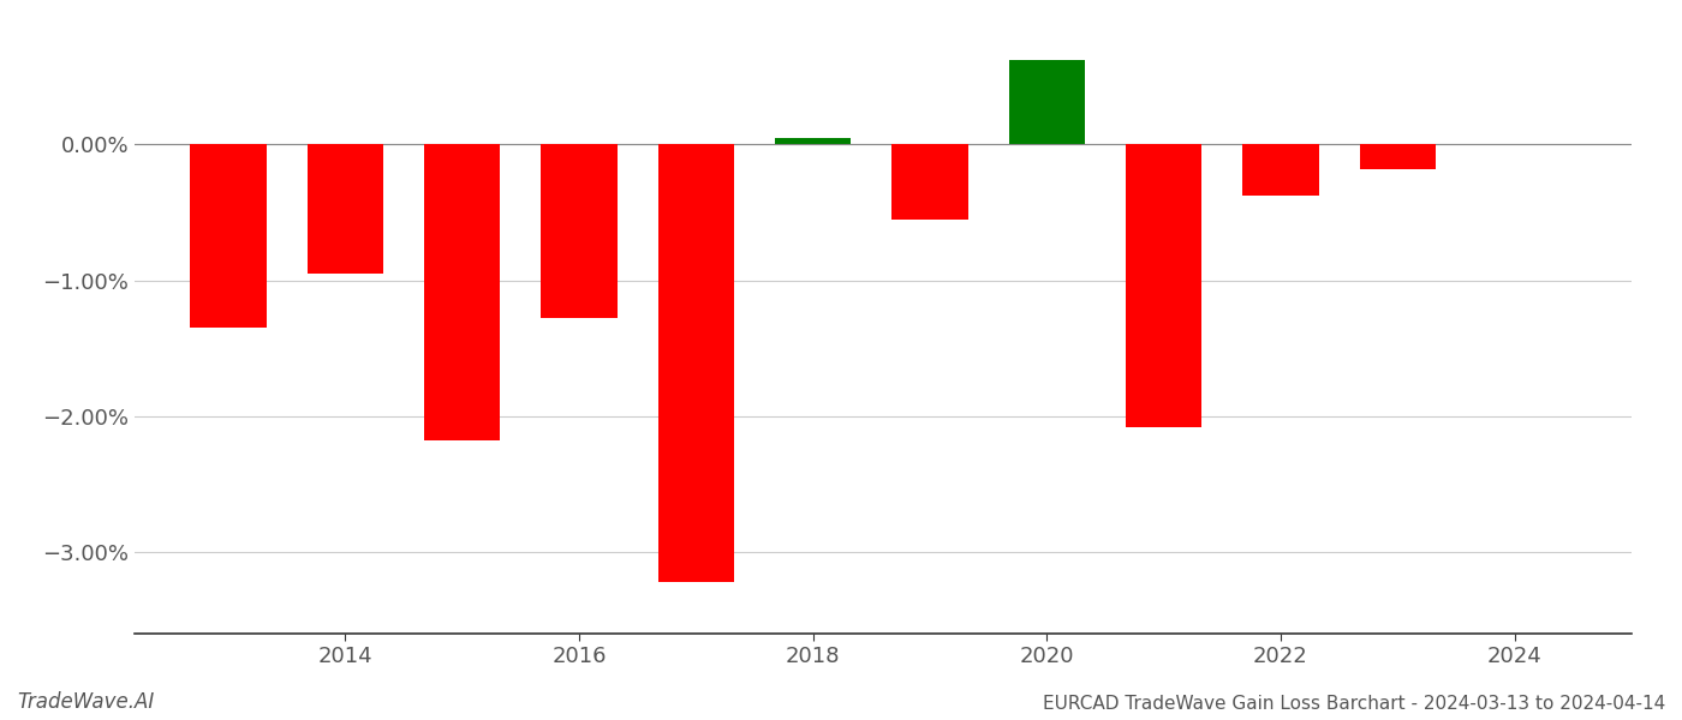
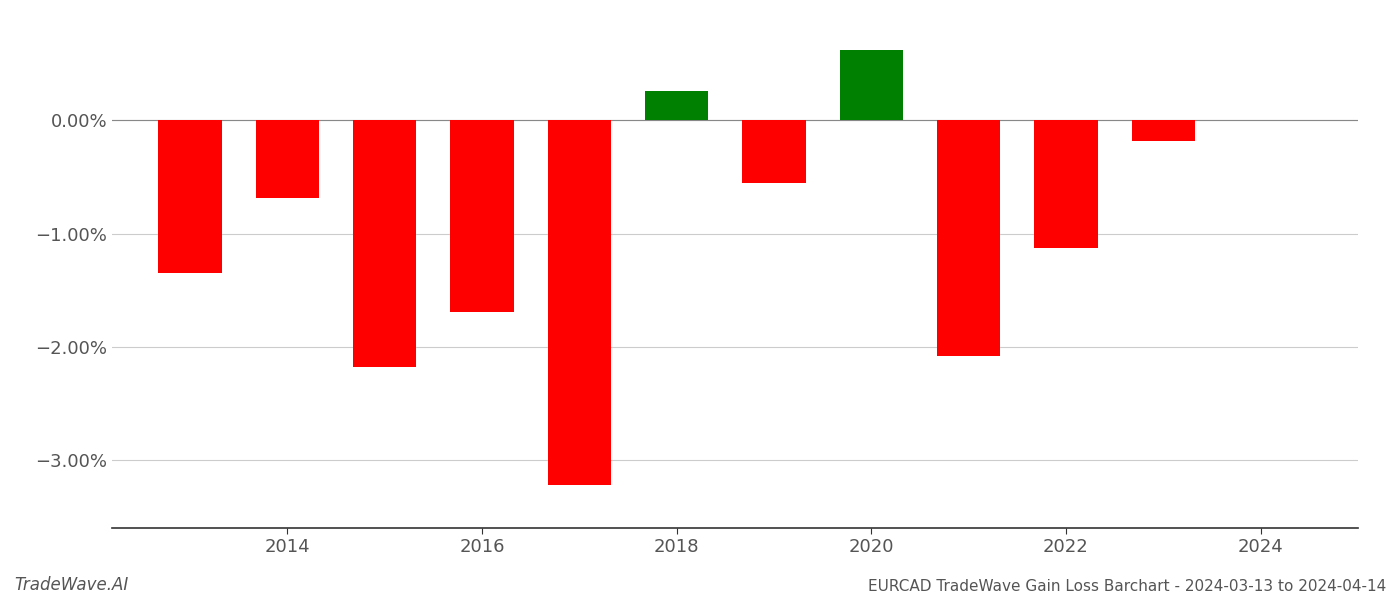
2014: -0.95% -> -0.69%
2016: -1.28% -> -1.69%
2018: 0.05% -> 0.26%
2022: -0.38% -> -1.13%
